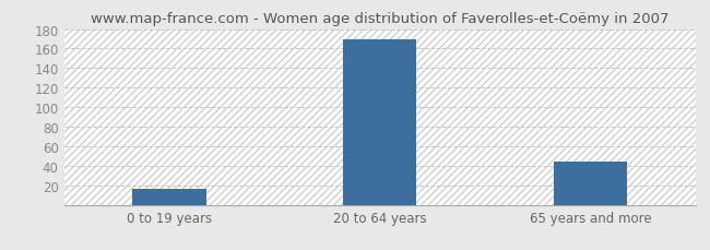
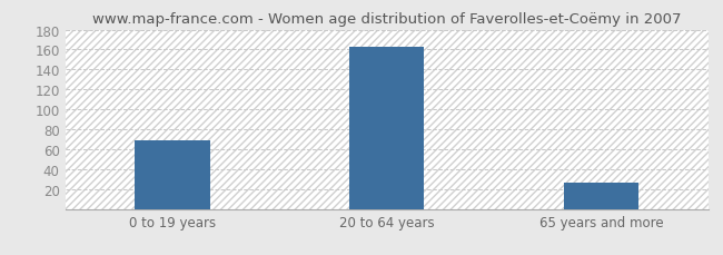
0 to 19 years: 16 -> 69
20 to 64 years: 170 -> 163
65 years and more: 44 -> 26
